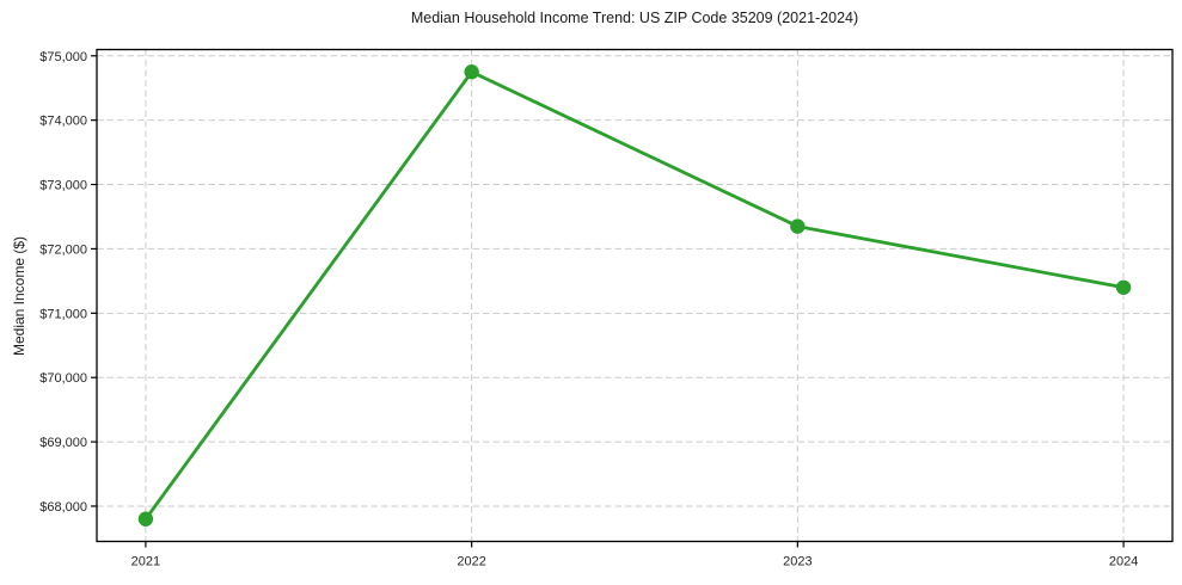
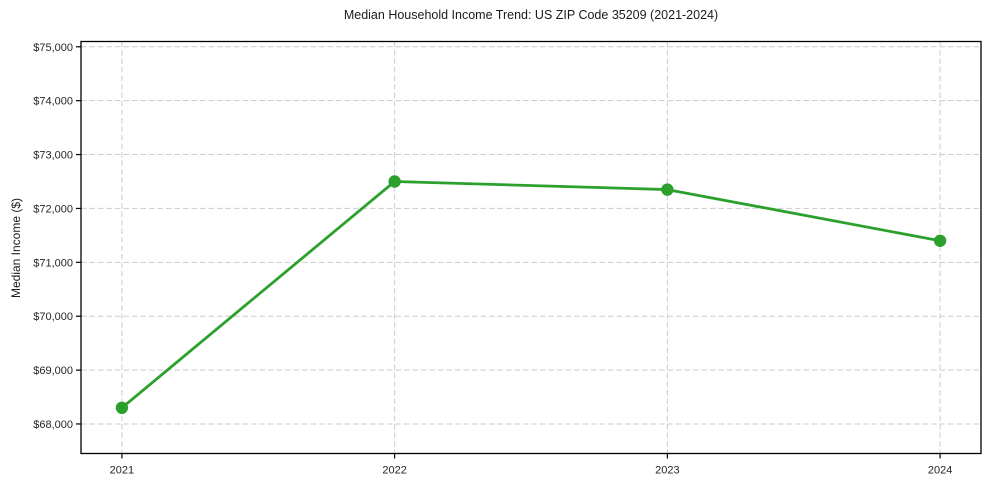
2021: $67800 -> $68300
2022: $74800 -> $72500
